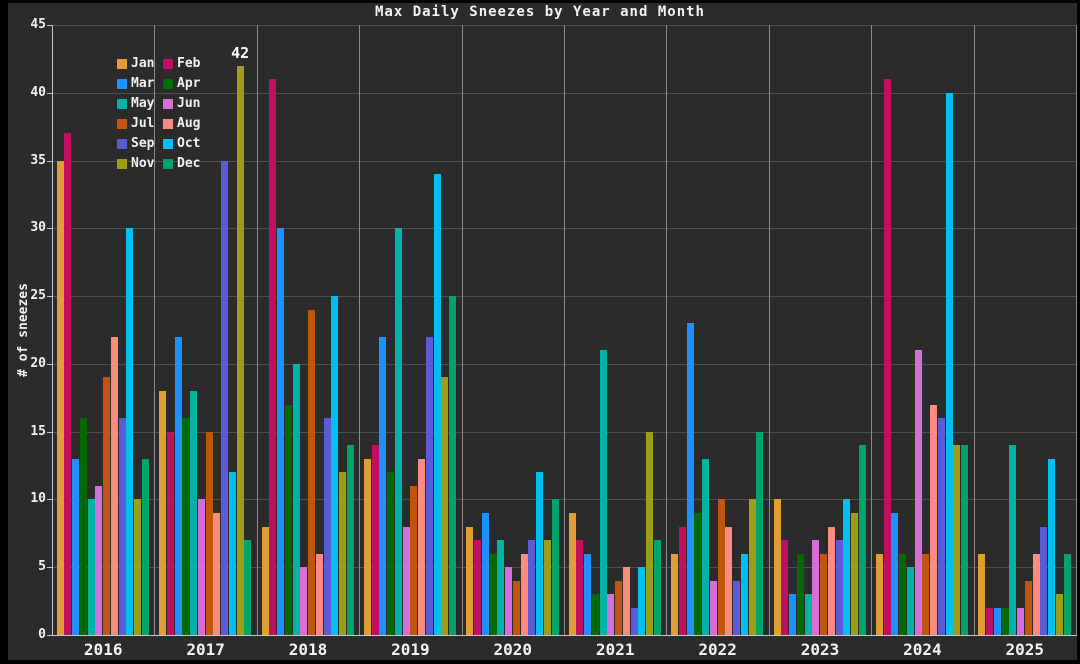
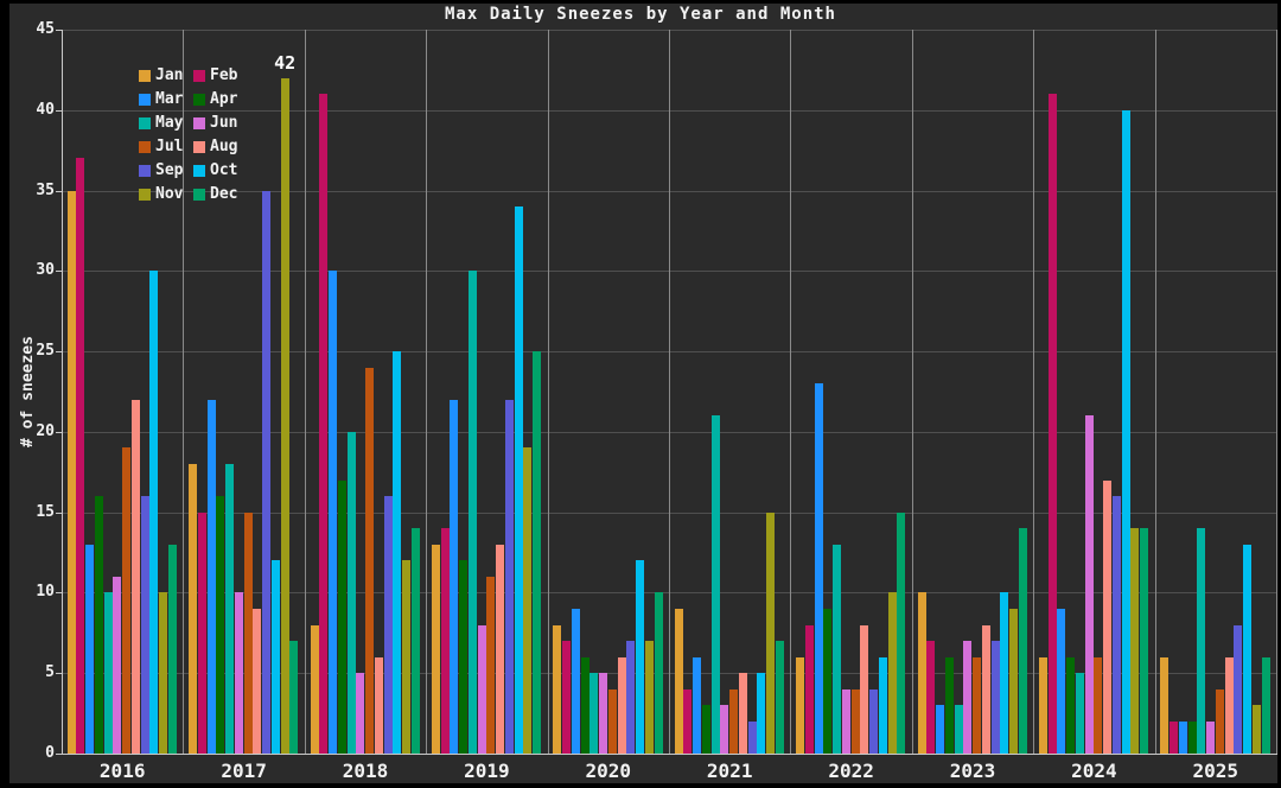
May/2020: 7 -> 5
Feb/2021: 7 -> 4
Jul/2022: 10 -> 4
